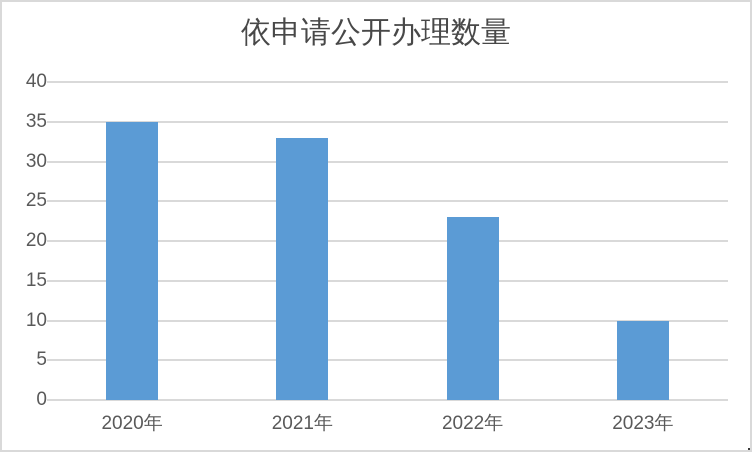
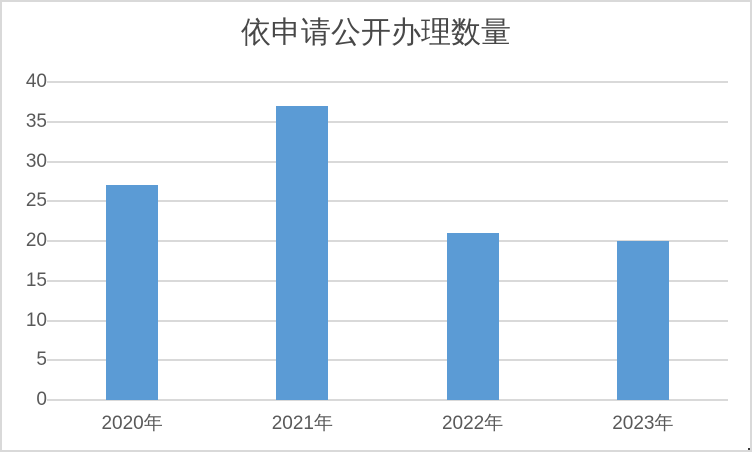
2020年: 35 -> 27
2021年: 33 -> 37
2022年: 23 -> 21
2023年: 10 -> 20
